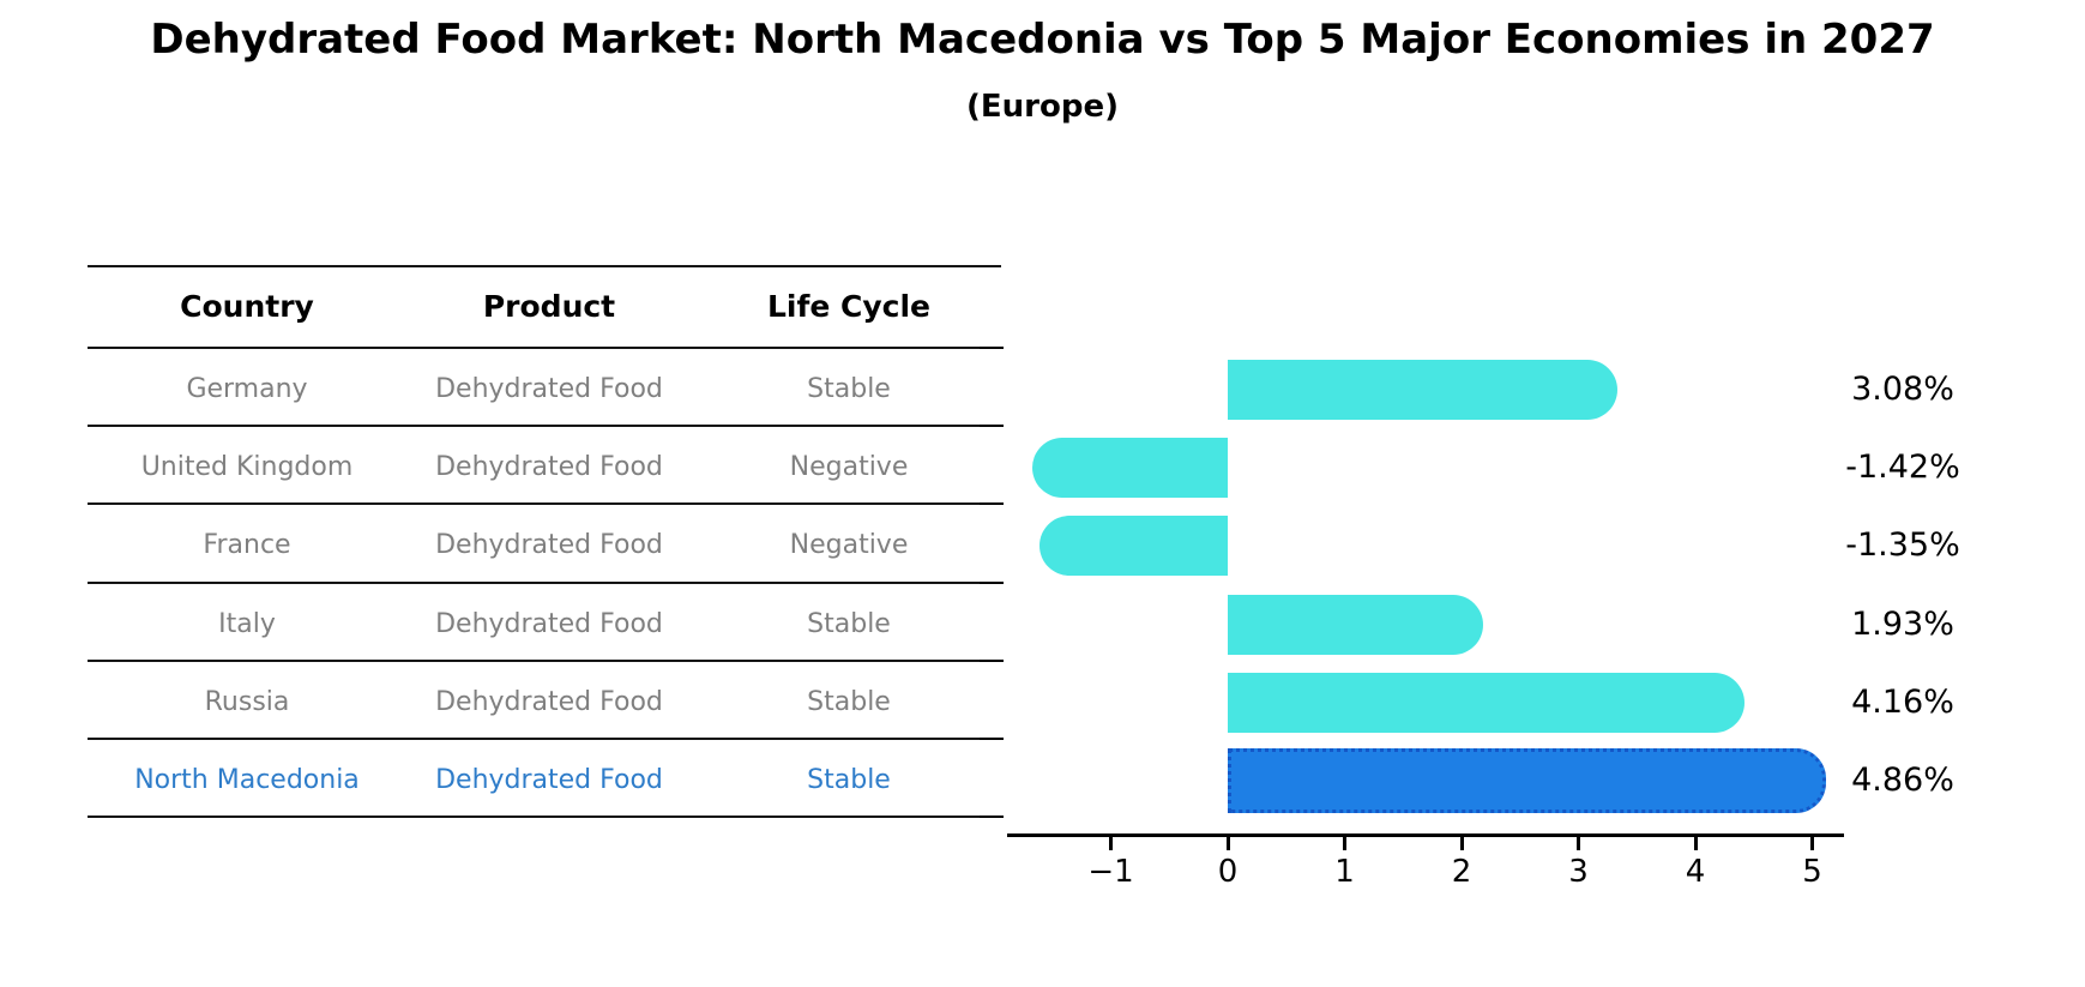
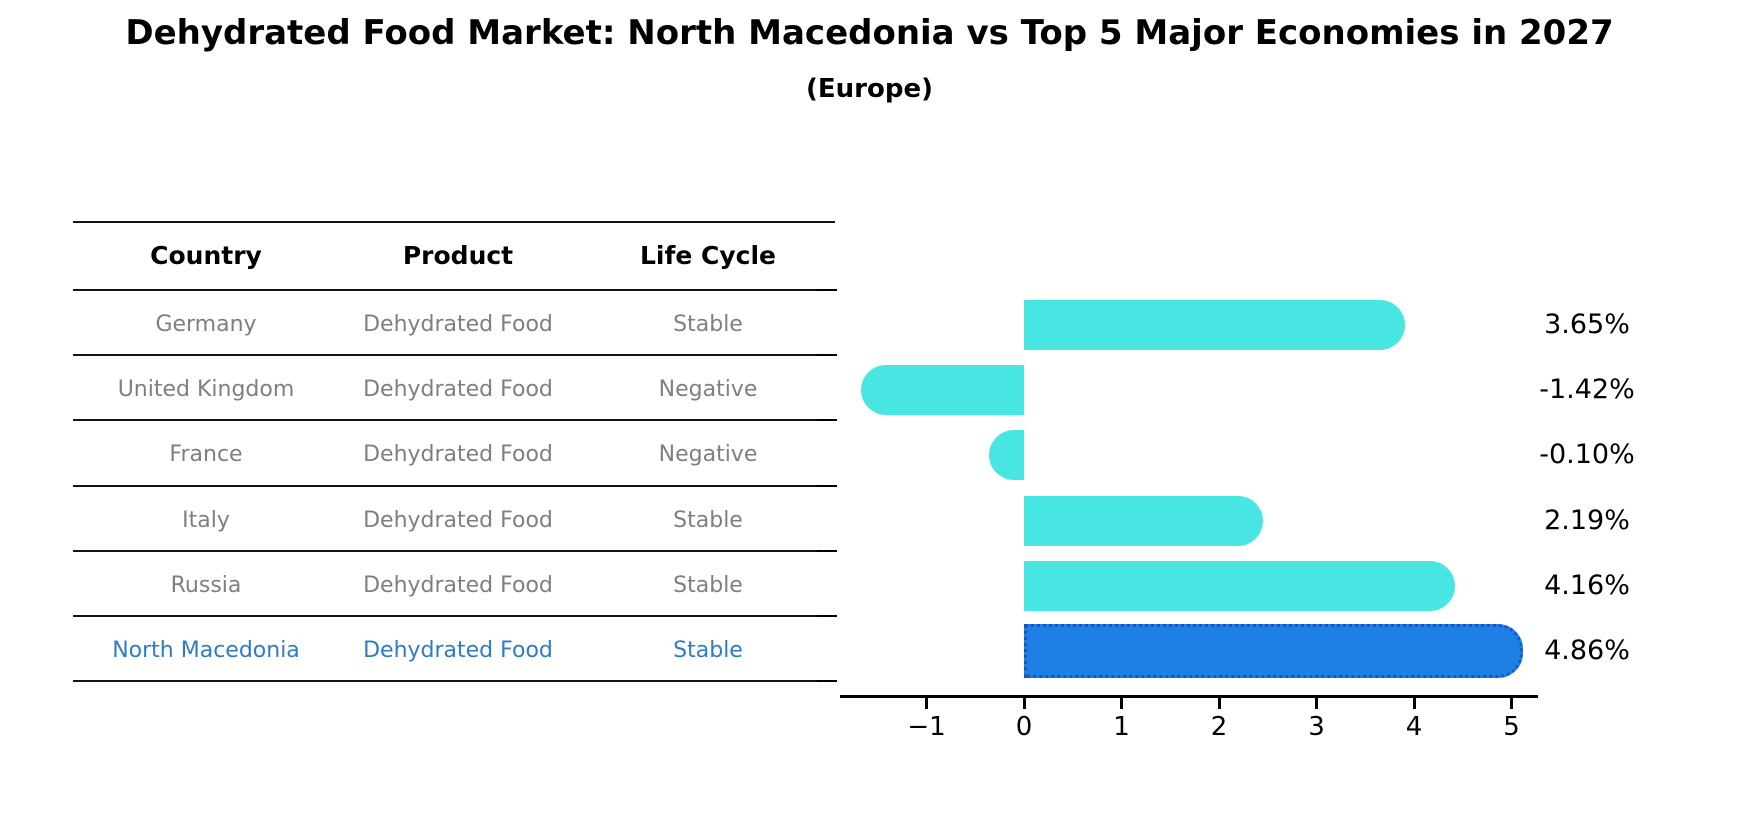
Germany: 3.08% -> 3.65%
France: -1.35% -> -0.10%
Italy: 1.93% -> 2.19%
